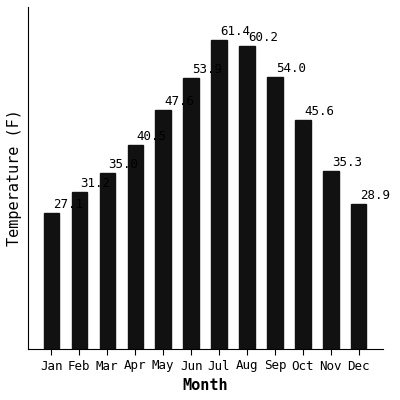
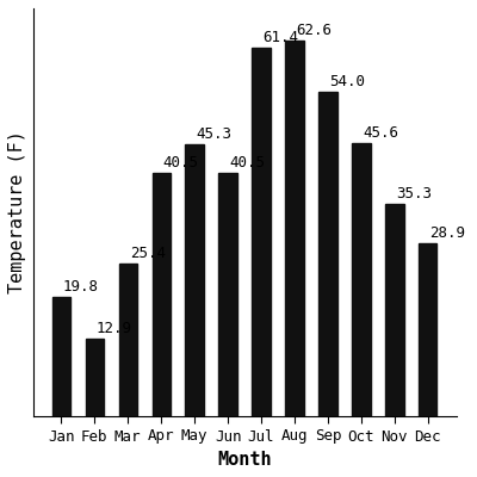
Jan: 27.1 -> 19.8
Feb: 31.2 -> 12.9
Mar: 35.0 -> 25.4
May: 47.6 -> 45.3
Jun: 53.9 -> 40.5
Aug: 60.2 -> 62.6
